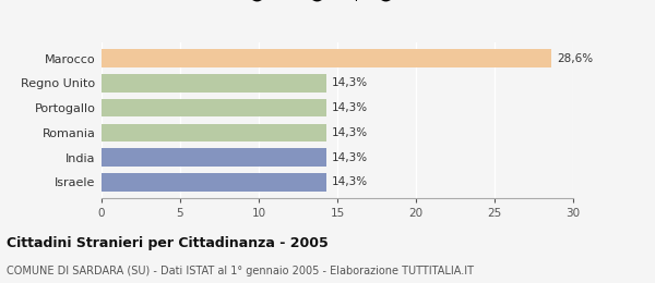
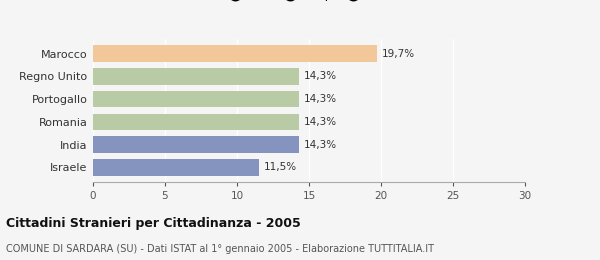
Marocco: 28,6% -> 19,7%
Israele: 14,3% -> 11,5%
